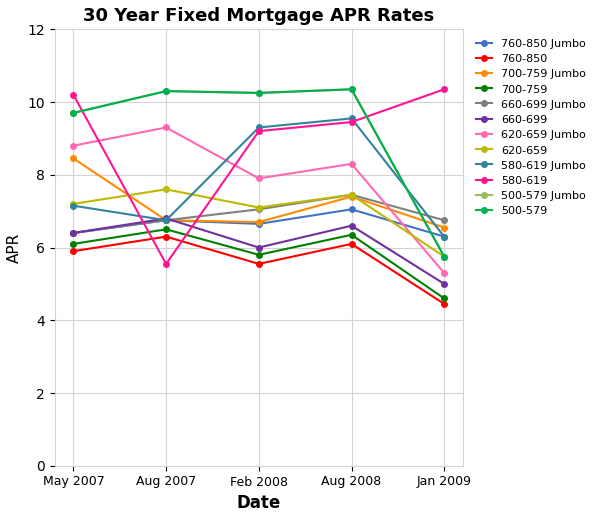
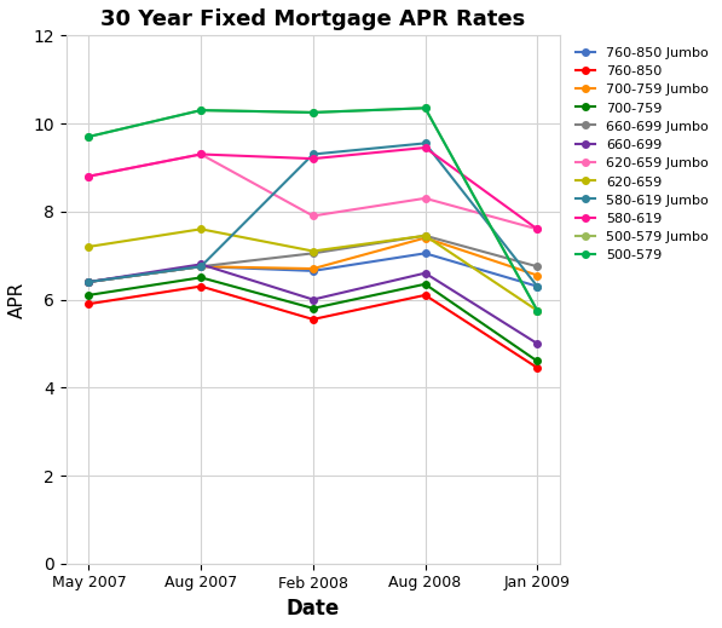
700-759 Jumbo/May 2007: 8.45 -> 6.40
580-619 Jumbo/May 2007: 7.15 -> 6.40
580-619/May 2007: 10.20 -> 8.80
580-619/Aug 2007: 5.55 -> 9.30
620-659 Jumbo/Jan 2009: 5.3 -> 7.6
580-619/Jan 2009: 10.35 -> 7.60
